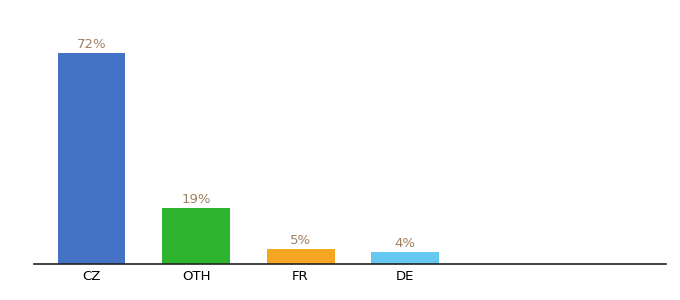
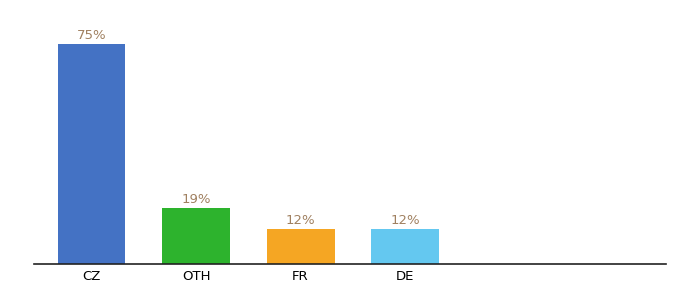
CZ: 72% -> 75%
FR: 5% -> 12%
DE: 4% -> 12%
